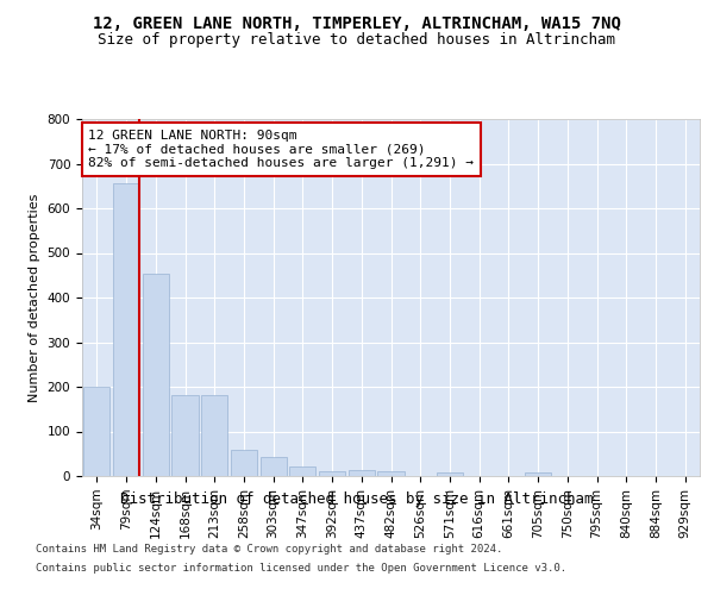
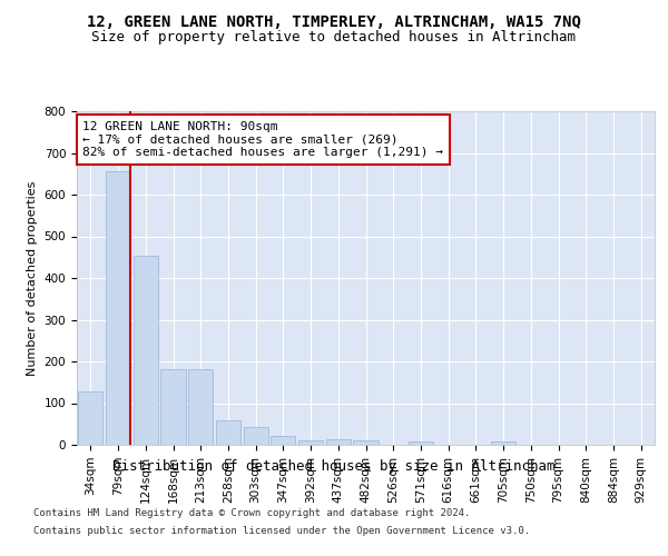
34sqm: 200 -> 128
